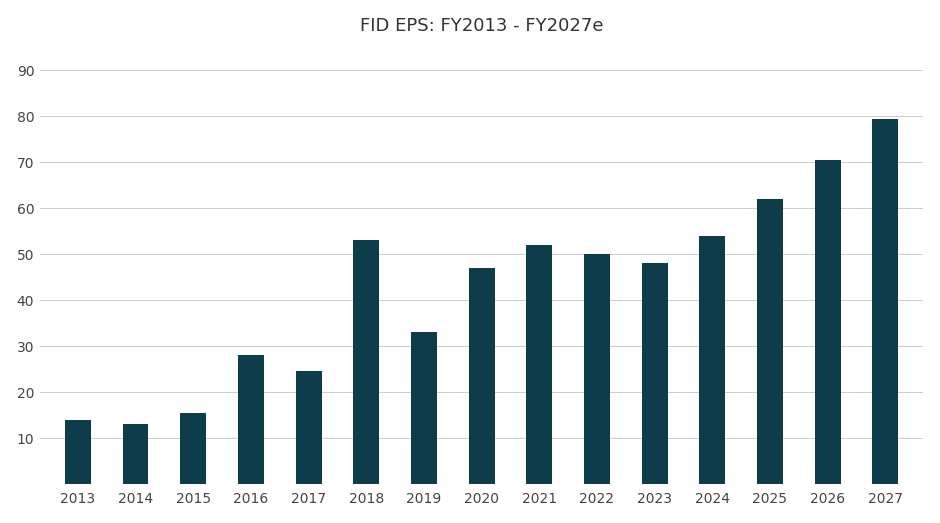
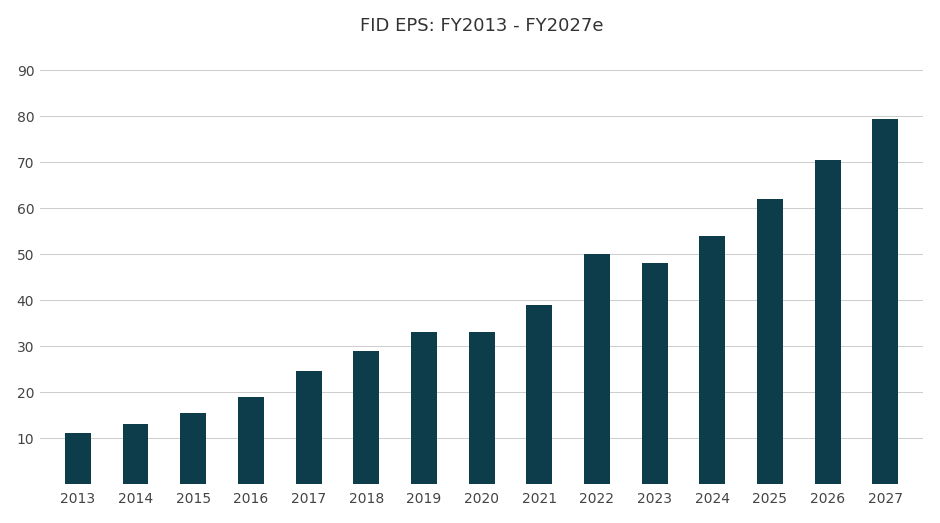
2013: 14.0 -> 11.0
2016: 28.0 -> 19.0
2018: 53.0 -> 29.0
2020: 47.0 -> 33.0
2021: 52.0 -> 39.0
